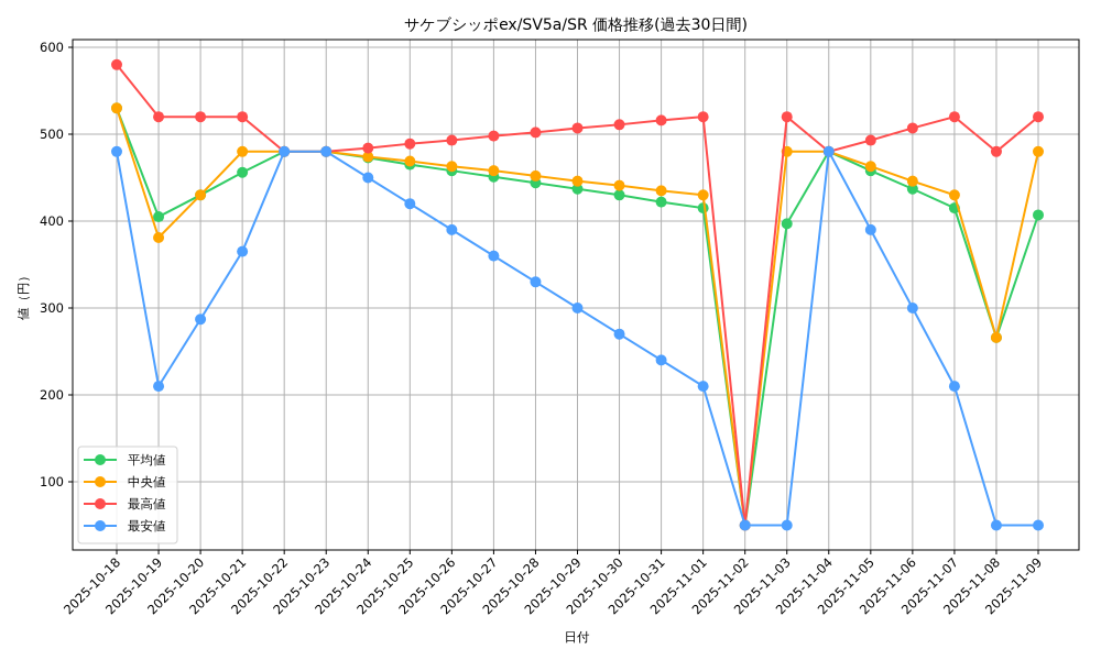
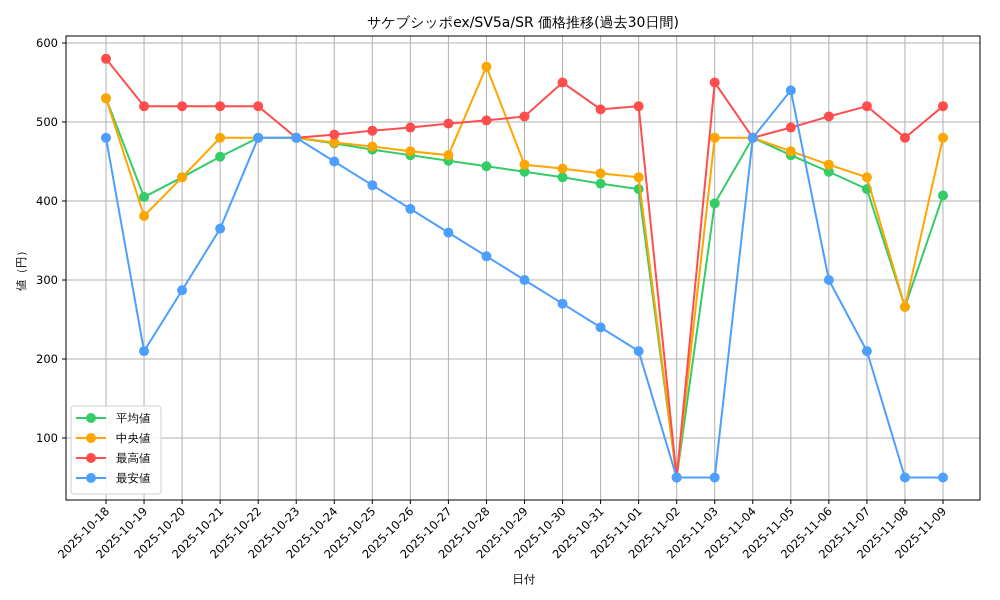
最高値/2025-10-22: 480 -> 520
中央値/2025-10-28: 450 -> 570
最高値/2025-10-30: 510 -> 550
最高値/2025-11-03: 520 -> 550
最安値/2025-11-05: 390 -> 540
